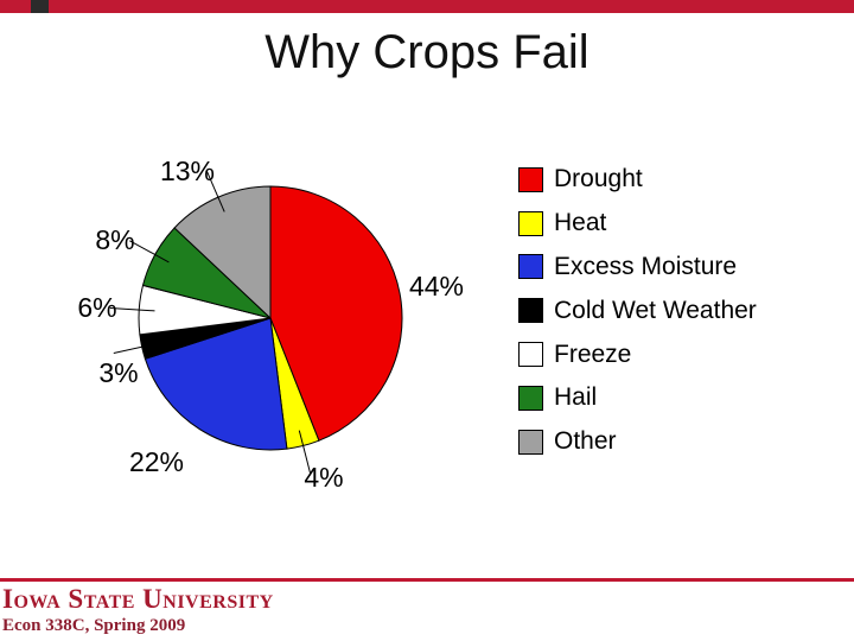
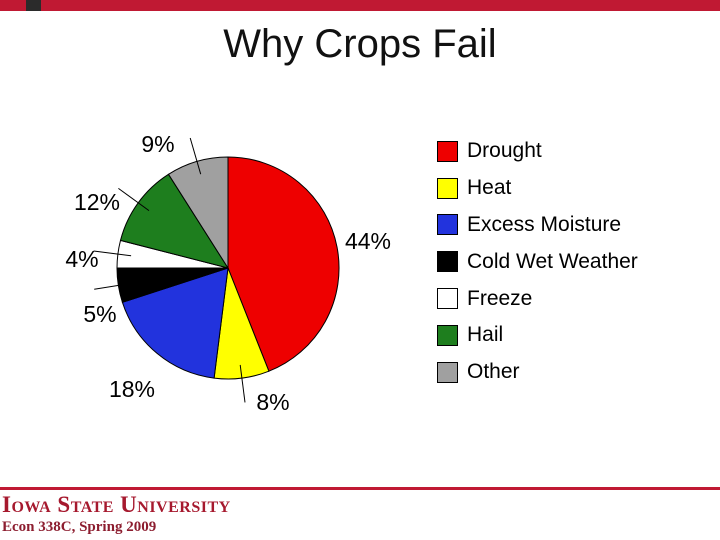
Heat: 4% -> 8%
Excess Moisture: 22% -> 18%
Cold Wet Weather: 3% -> 5%
Freeze: 6% -> 4%
Hail: 8% -> 12%
Other: 13% -> 9%
